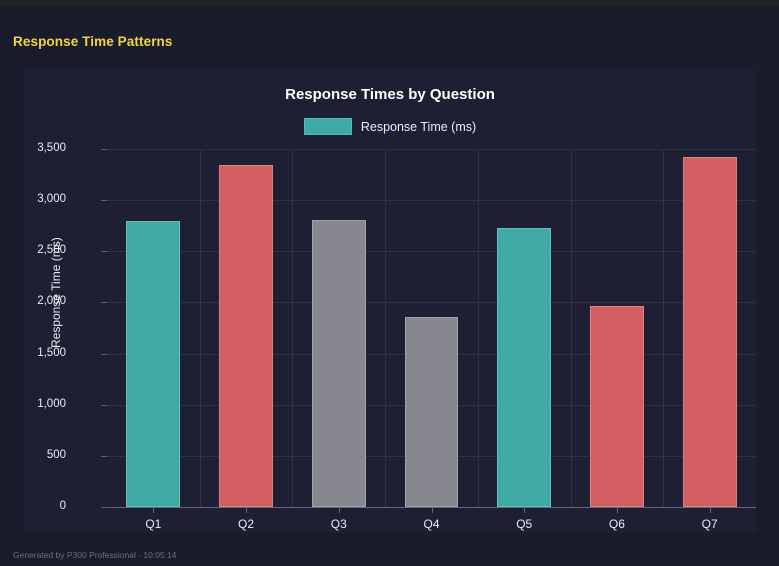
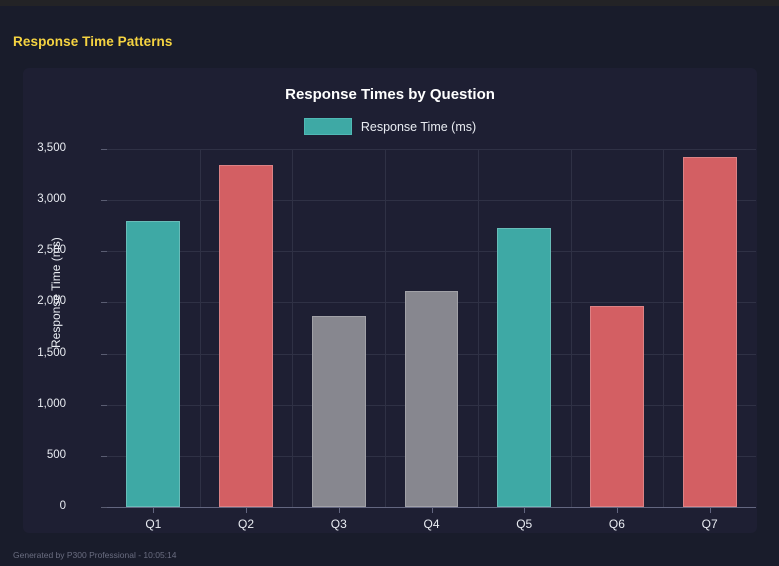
Q3: 2810 -> 1870
Q4: 1860 -> 2110
